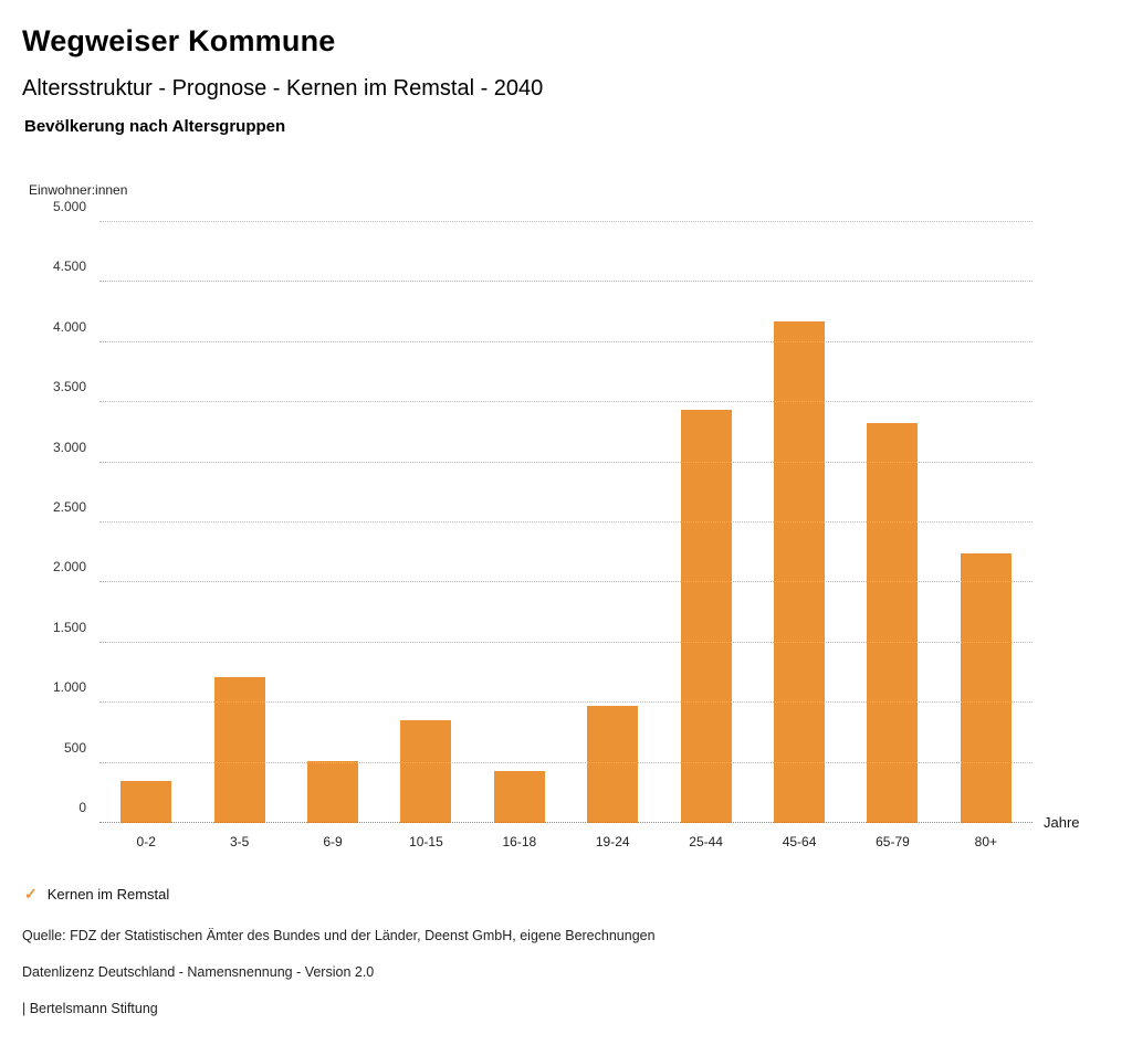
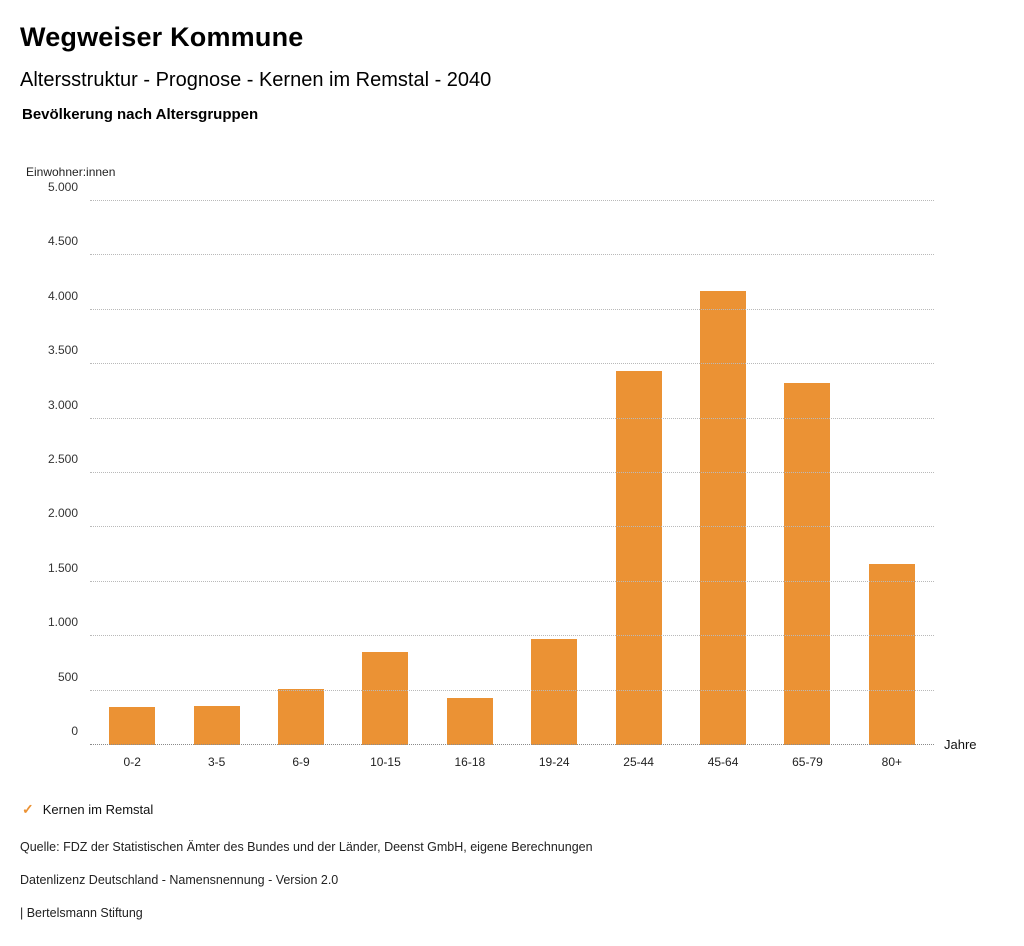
3-5: 1210 -> 360
80+: 2240 -> 1660
